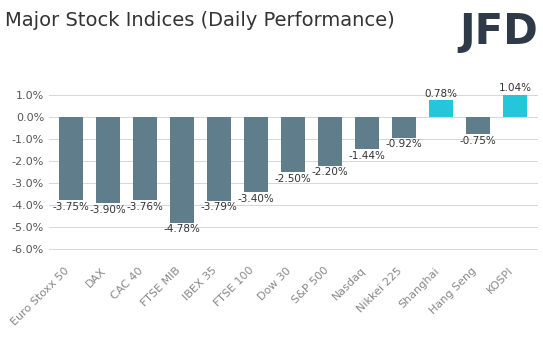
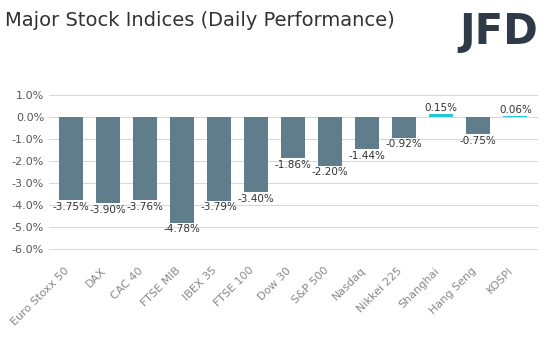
Dow 30: -2.50% -> -1.86%
Shanghai: 0.78% -> 0.15%
KOSPI: 1.04% -> 0.06%
